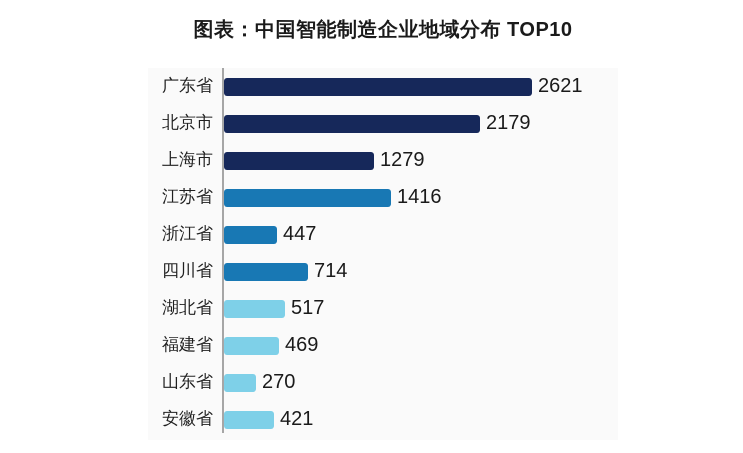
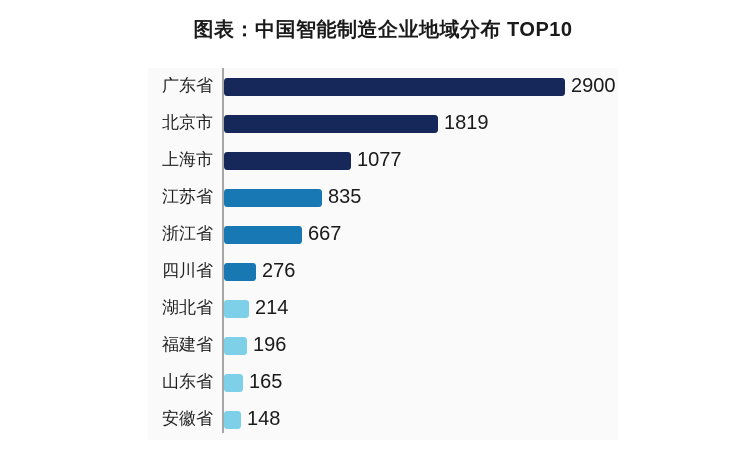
广东省: 2621 -> 2900
北京市: 2179 -> 1819
上海市: 1279 -> 1077
江苏省: 1416 -> 835
浙江省: 447 -> 667
四川省: 714 -> 276
湖北省: 517 -> 214
福建省: 469 -> 196
山东省: 270 -> 165
安徽省: 421 -> 148
